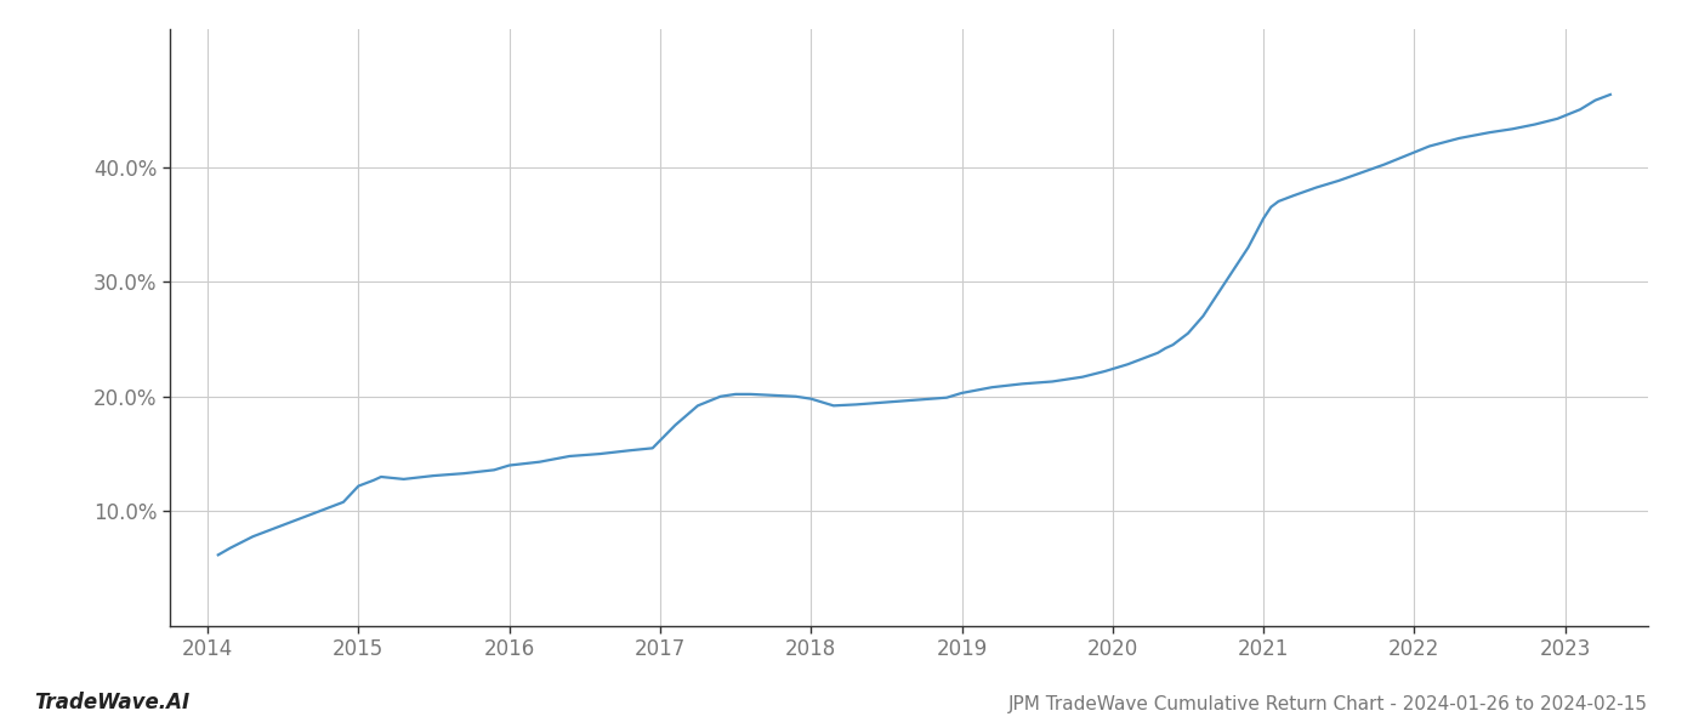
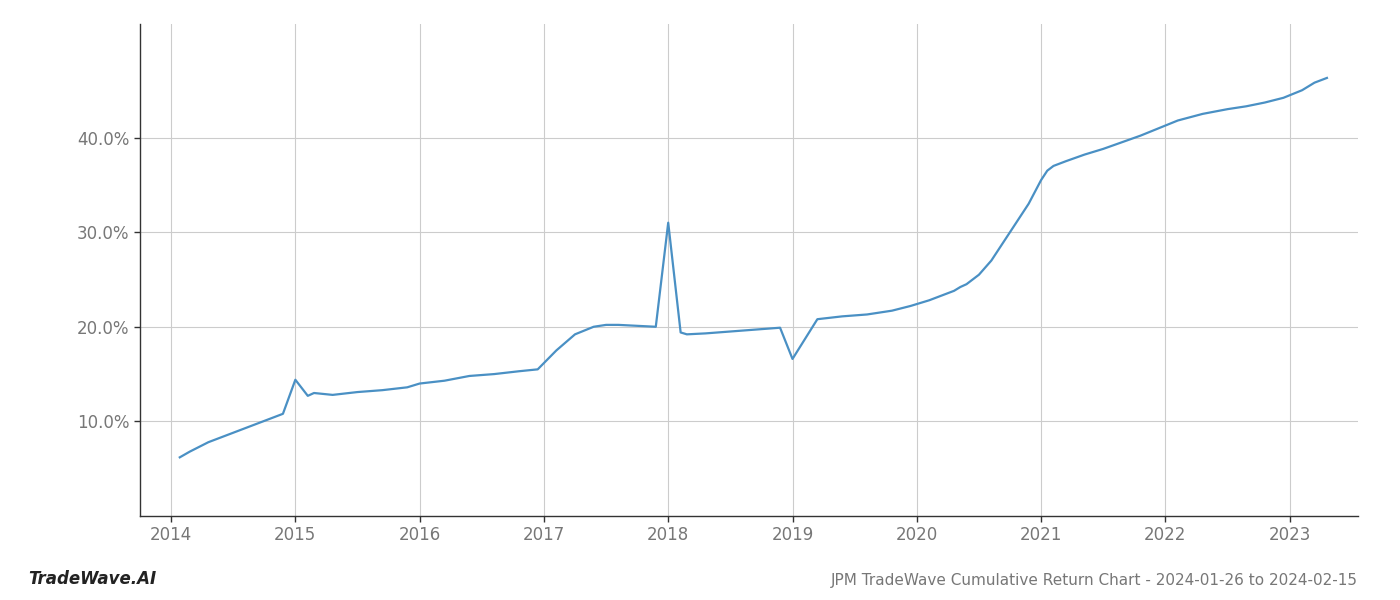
2015: 12.2% -> 14.4%
2018: 19.8% -> 31.0%
2019: 20.3% -> 16.6%
